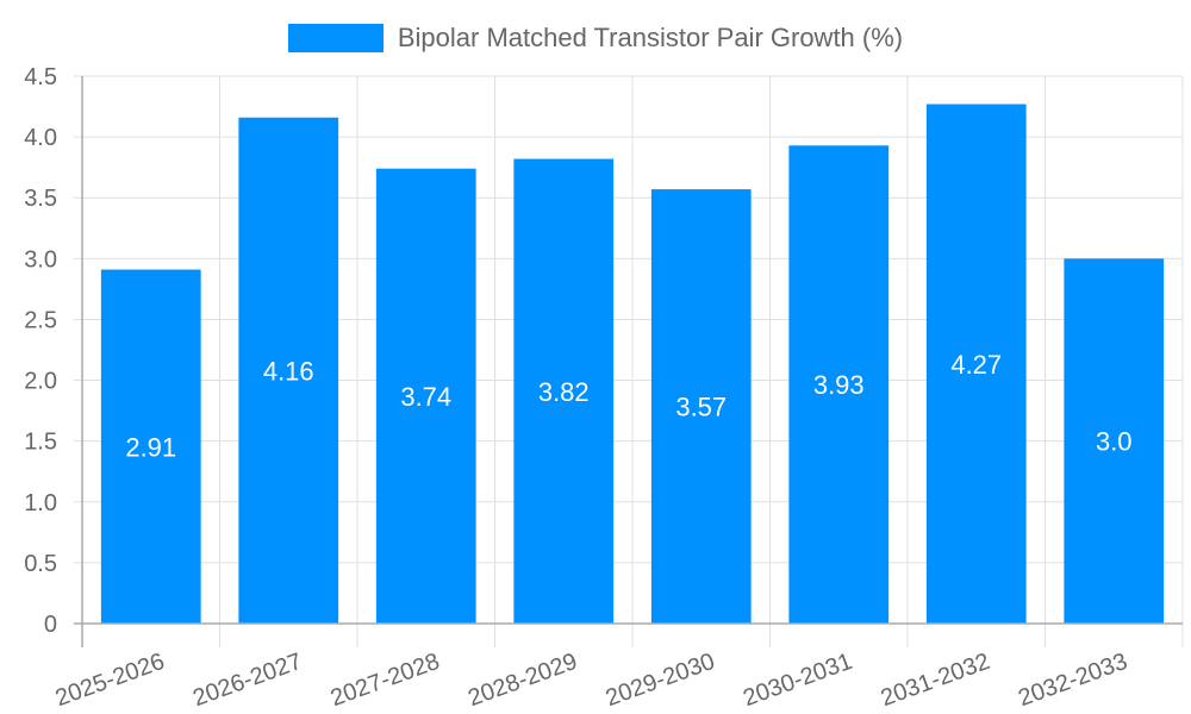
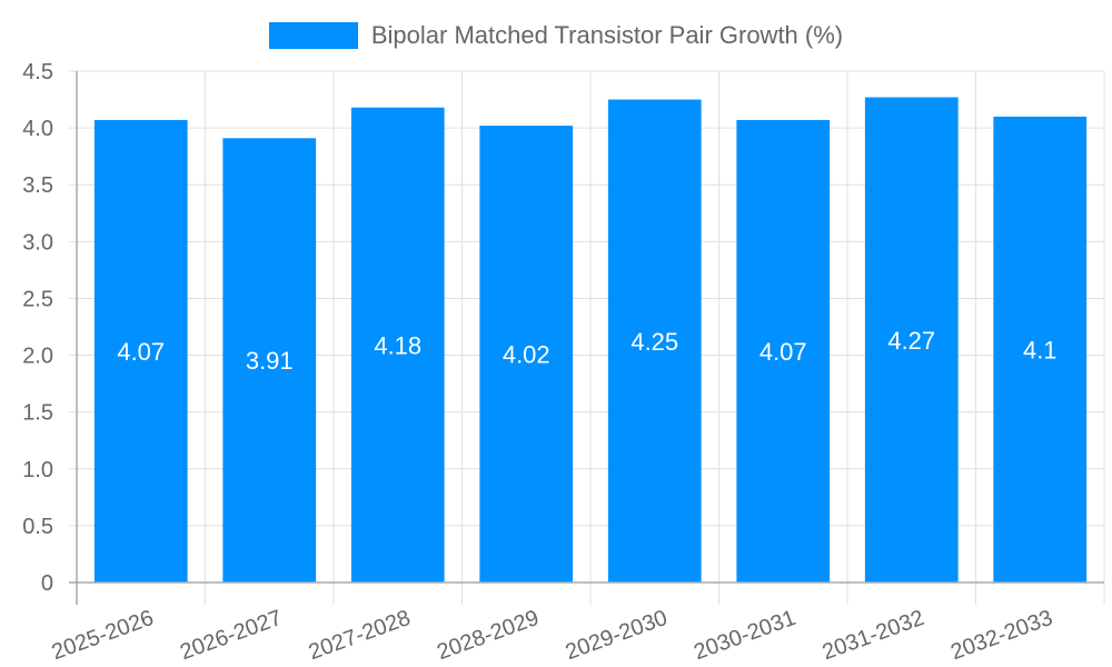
2025-2026: 2.91 -> 4.07
2026-2027: 4.16 -> 3.91
2027-2028: 3.74 -> 4.18
2028-2029: 3.82 -> 4.02
2029-2030: 3.57 -> 4.25
2030-2031: 3.93 -> 4.07
2032-2033: 3.0 -> 4.1
